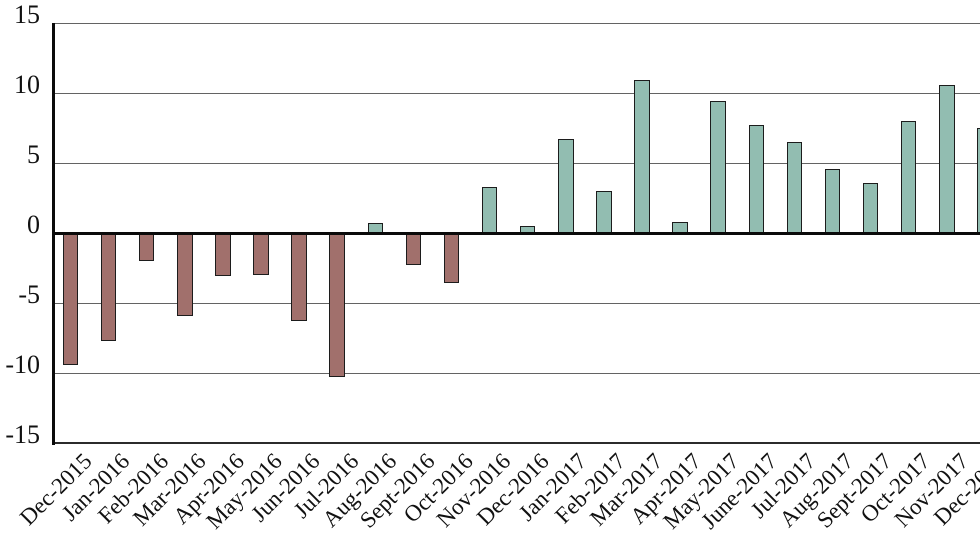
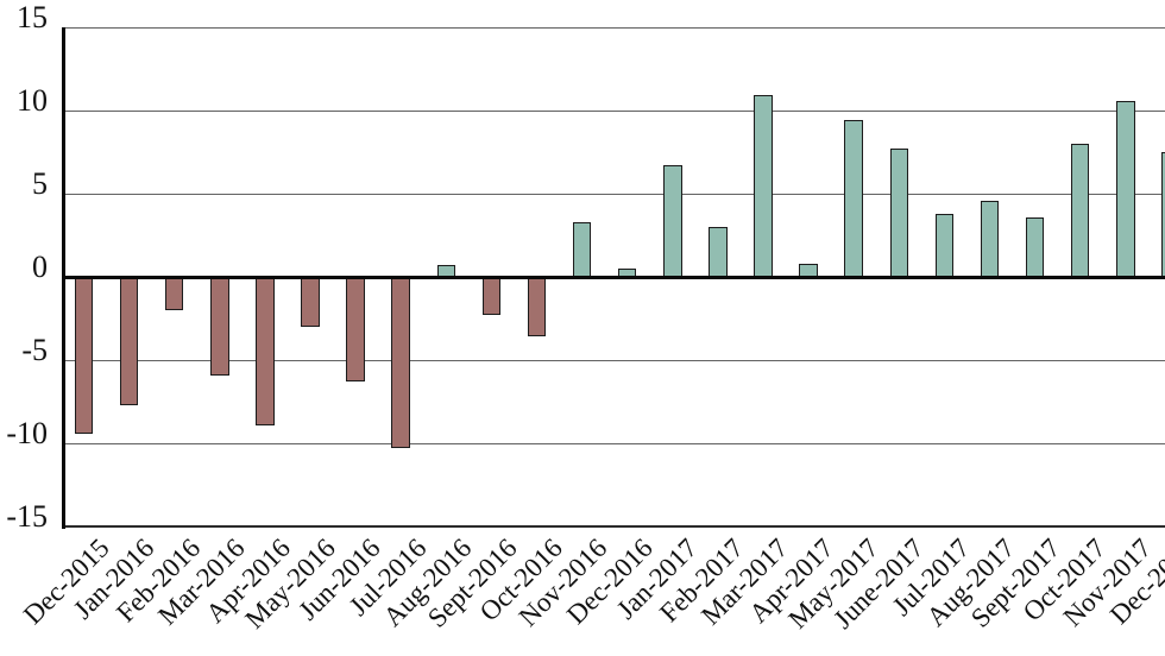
Apr-2016: -3.1 -> -8.9
Jul-2017: 6.5 -> 3.8
